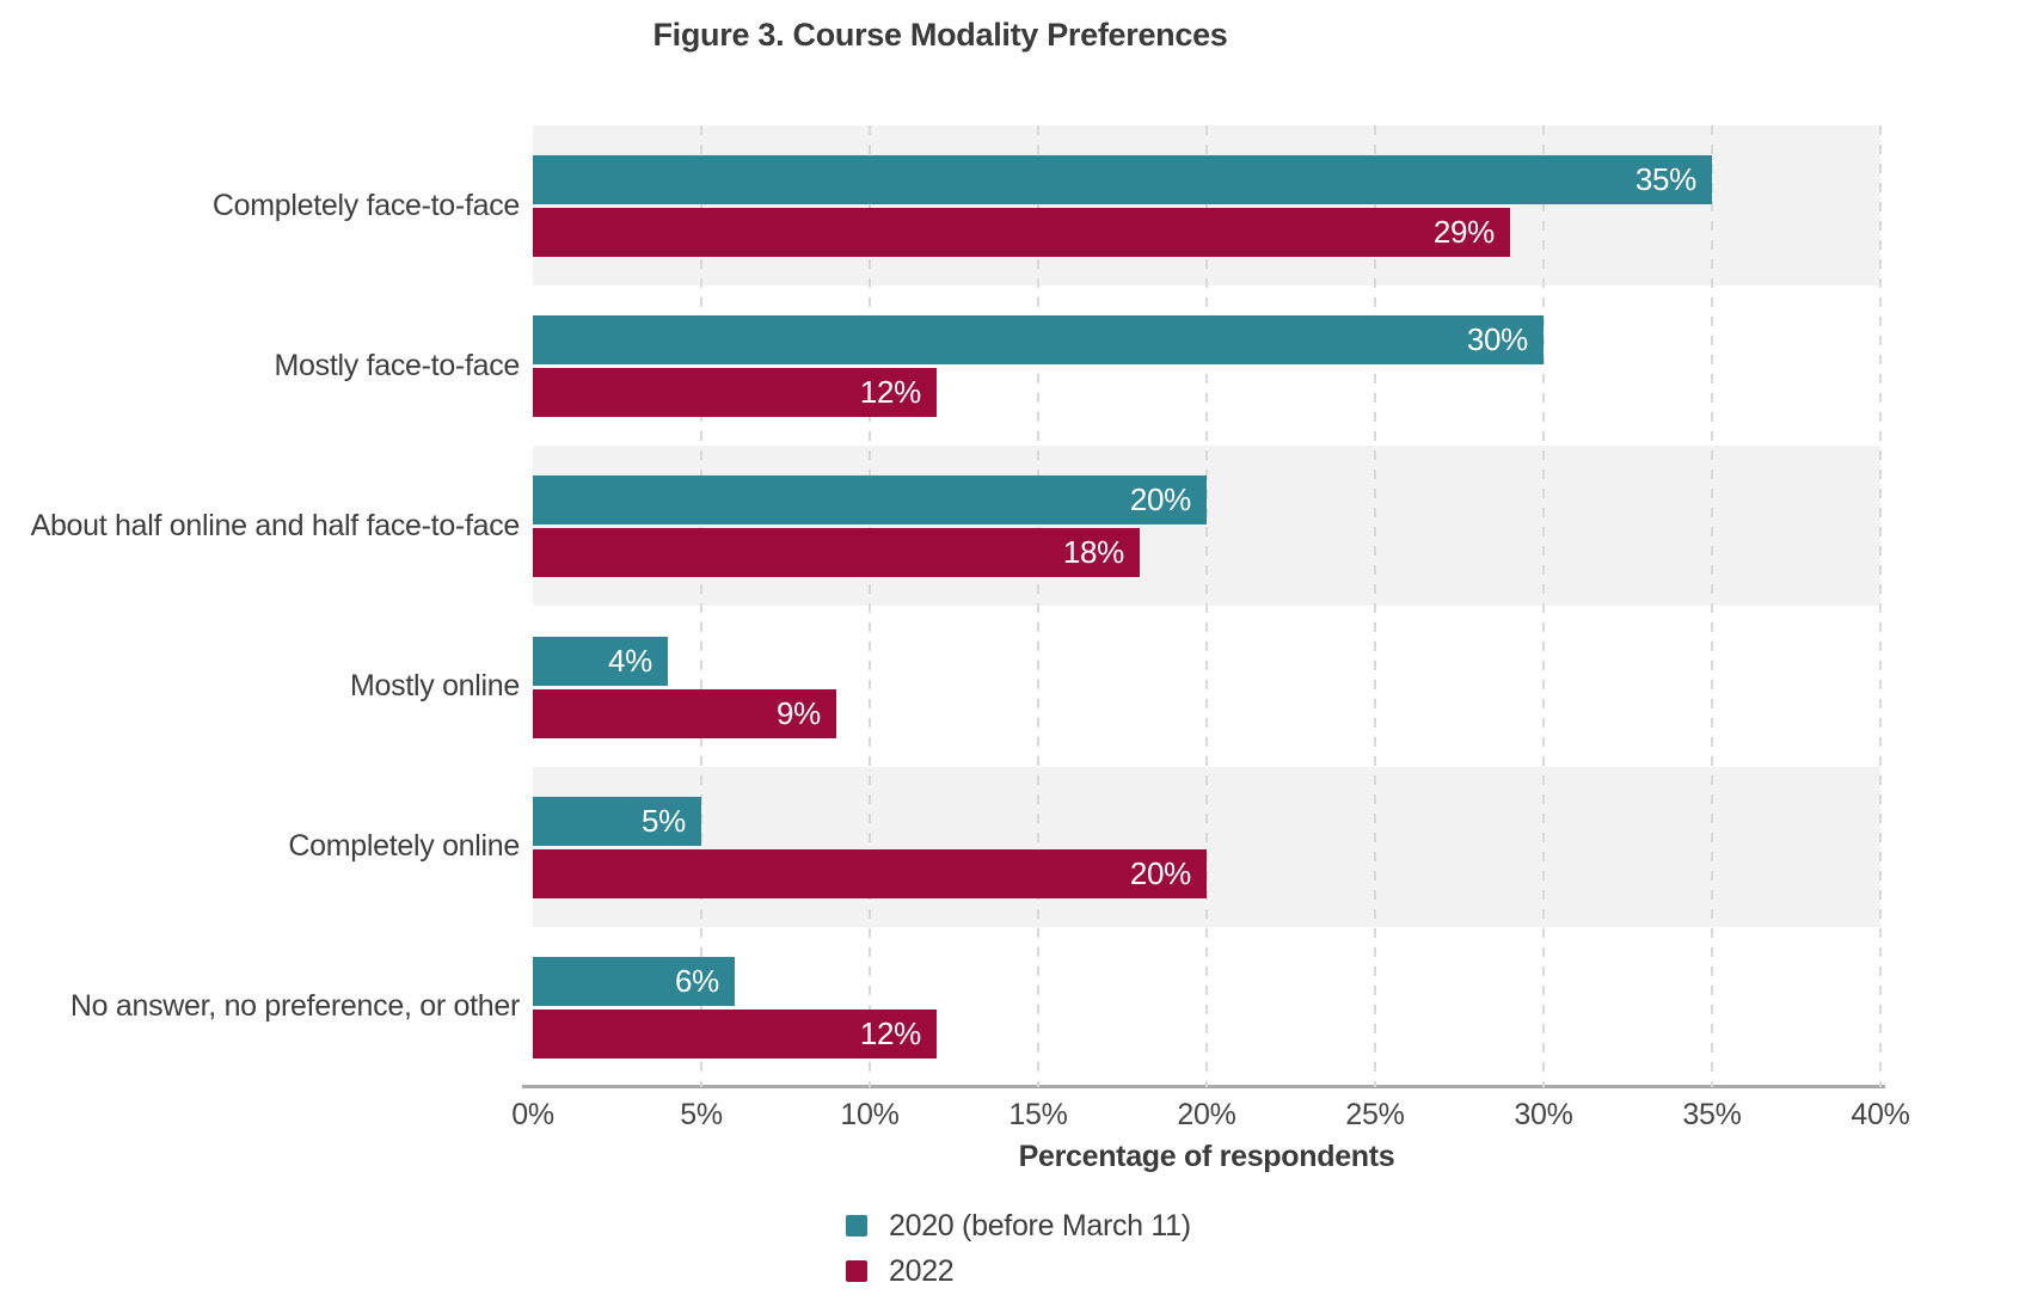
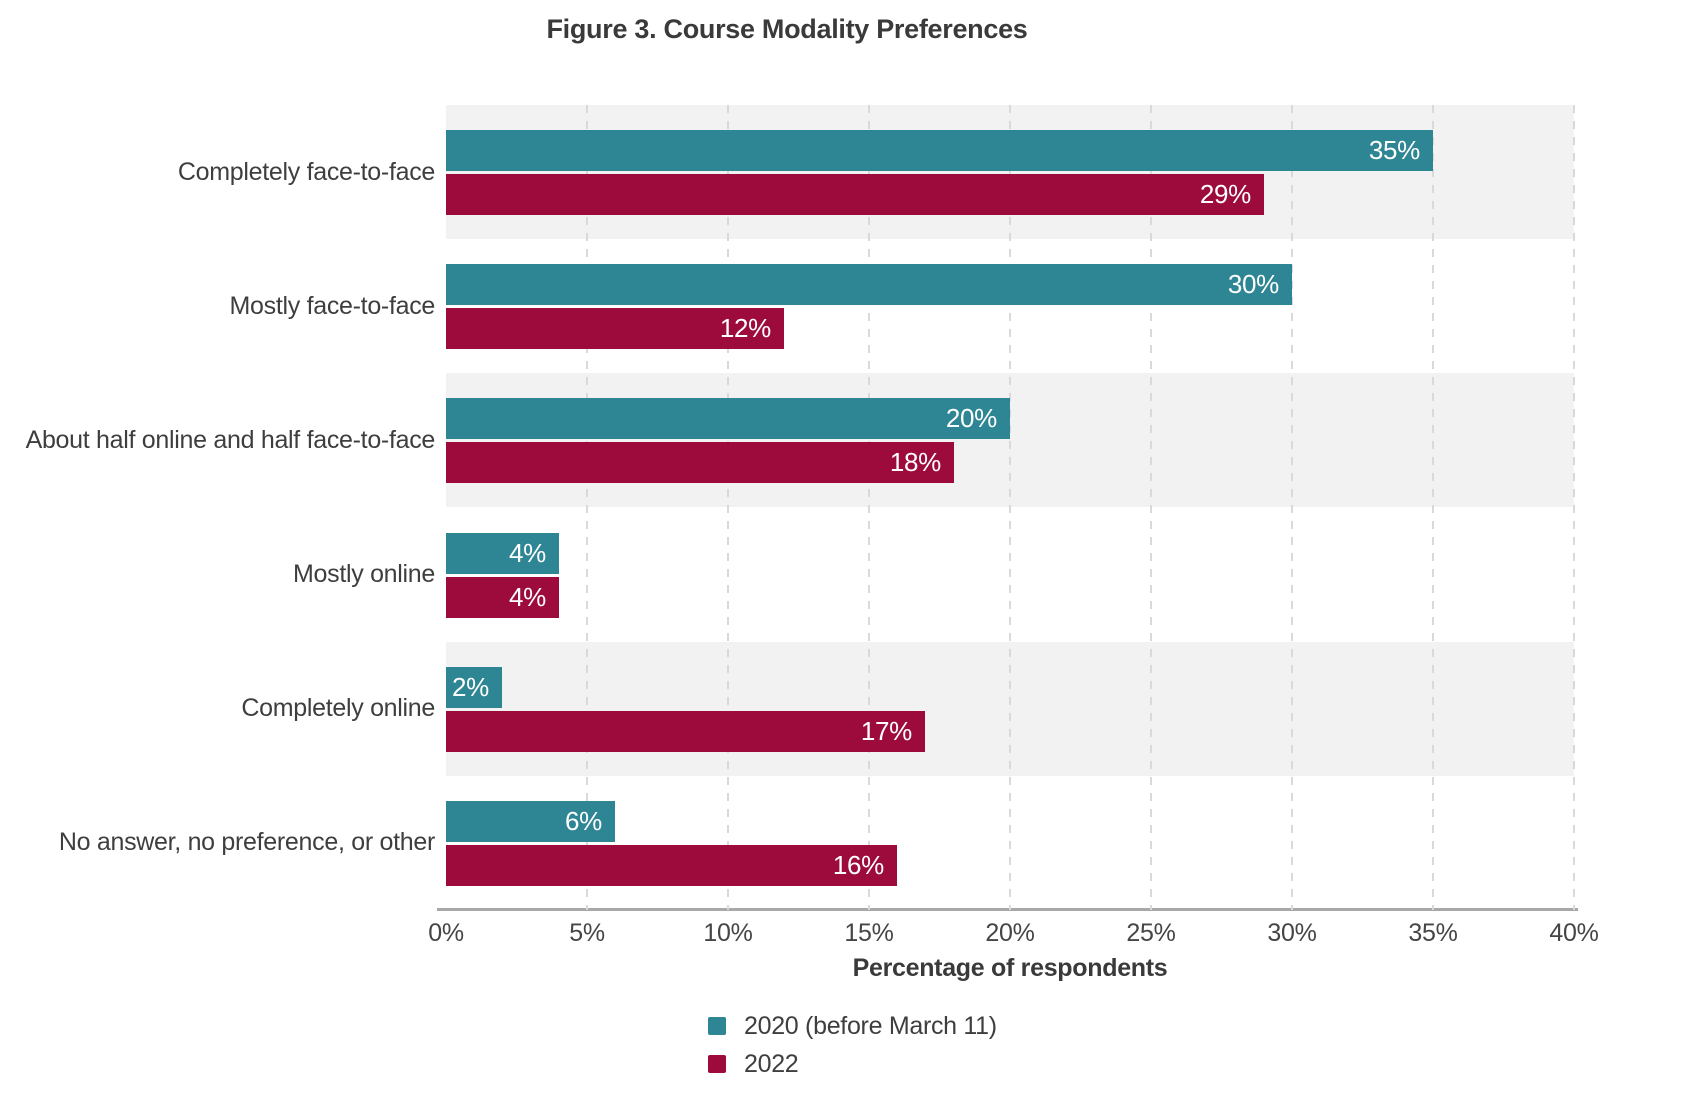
2022/Mostly online: 9% -> 4%
2020 (before March 11)/Completely online: 5% -> 2%
2022/Completely online: 20% -> 17%
2022/No answer, no preference, or other: 12% -> 16%
